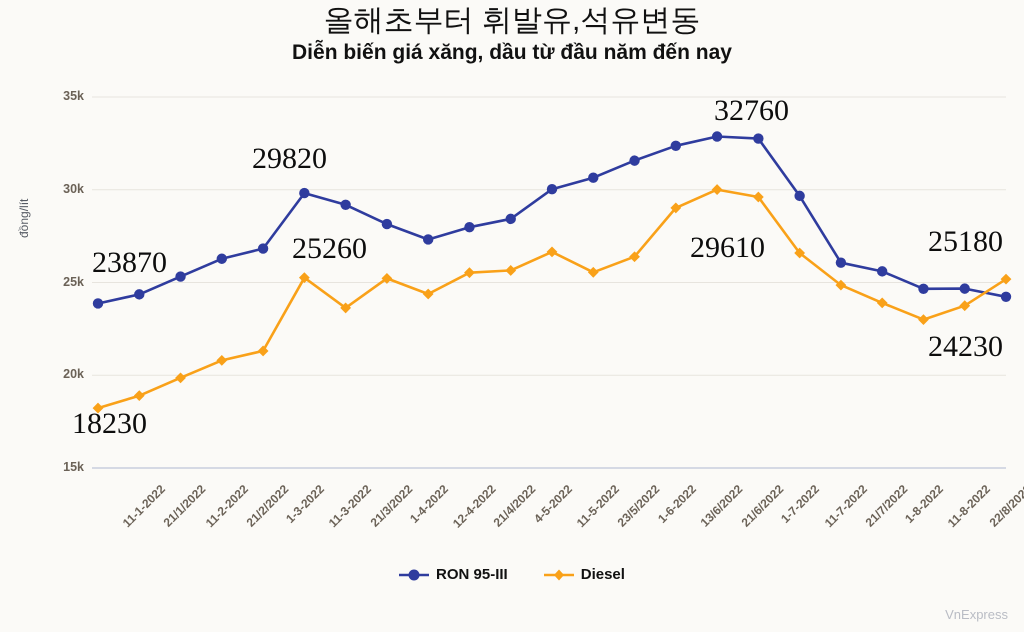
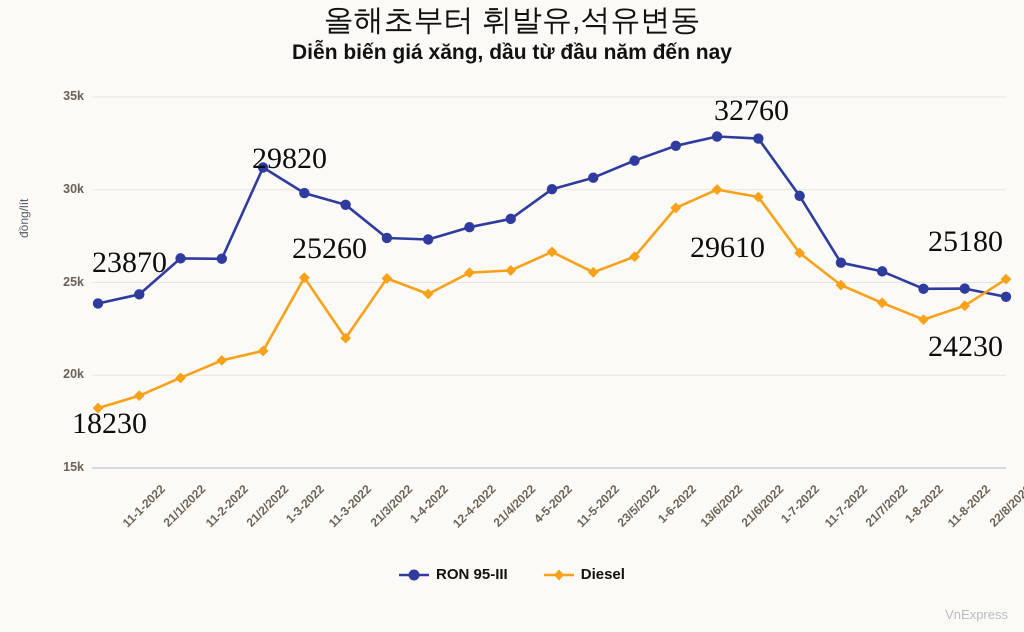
RON 95-III/11-2-2022: 25.3k -> 26.3k
RON 95-III/1-3-2022: 26.8k -> 31.2k
Diesel/21/3/2022: 23.6k -> 22.0k
RON 95-III/1-4-2022: 28.2k -> 27.4k
